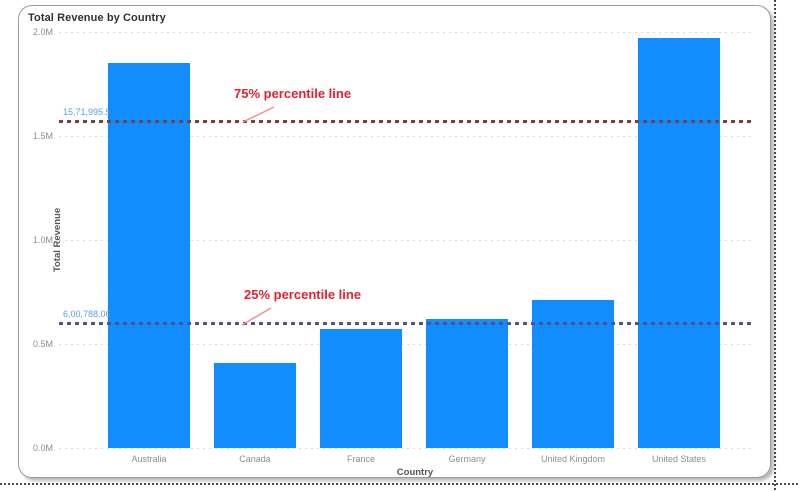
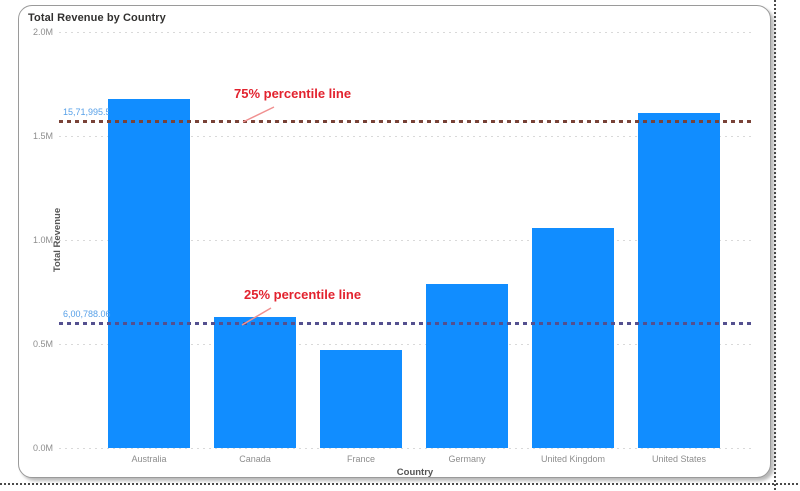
Australia: 1.85M -> 1.68M
Canada: 0.41M -> 0.63M
France: 0.57M -> 0.47M
Germany: 0.62M -> 0.79M
United Kingdom: 0.71M -> 1.06M
United States: 1.97M -> 1.61M
